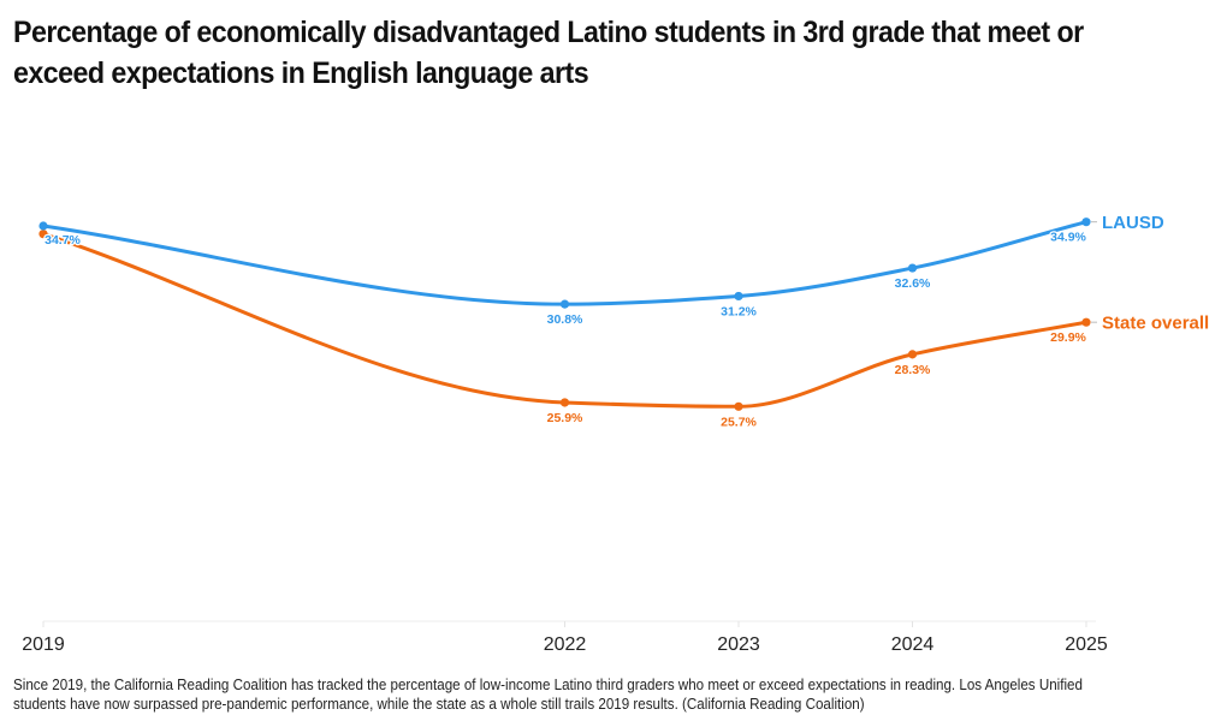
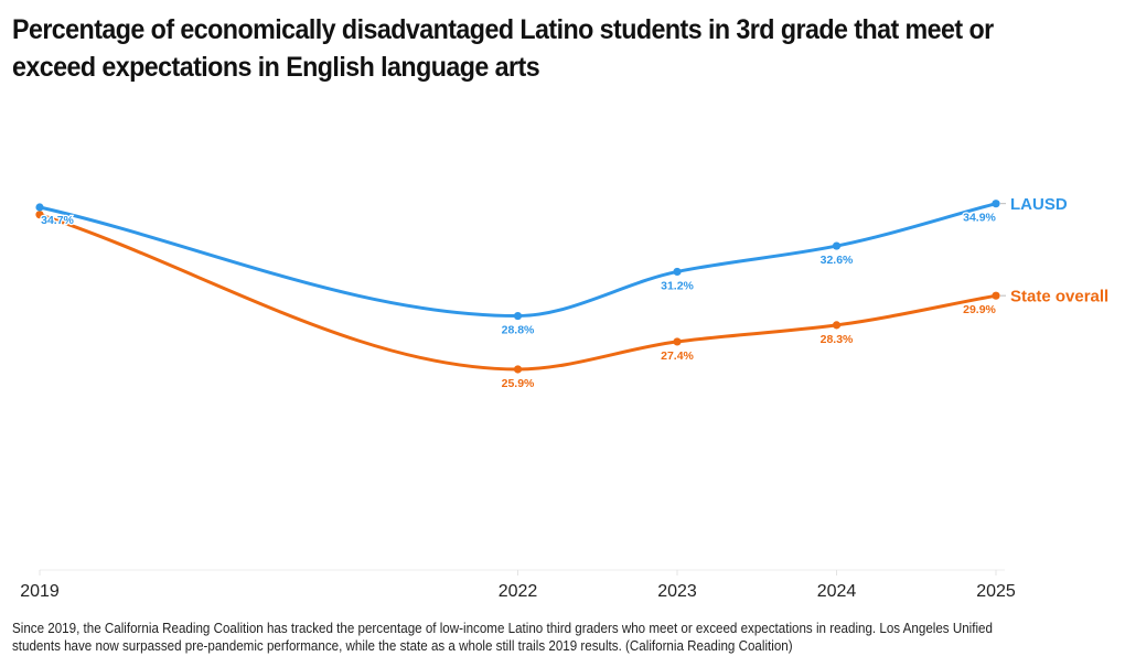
LAUSD/2022: 30.8% -> 28.8%
State overall/2023: 25.7% -> 27.4%
